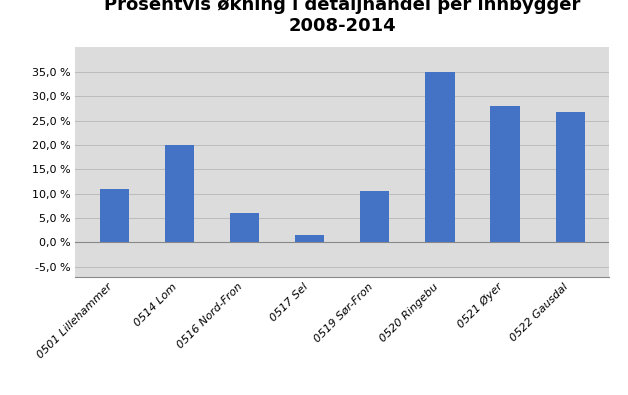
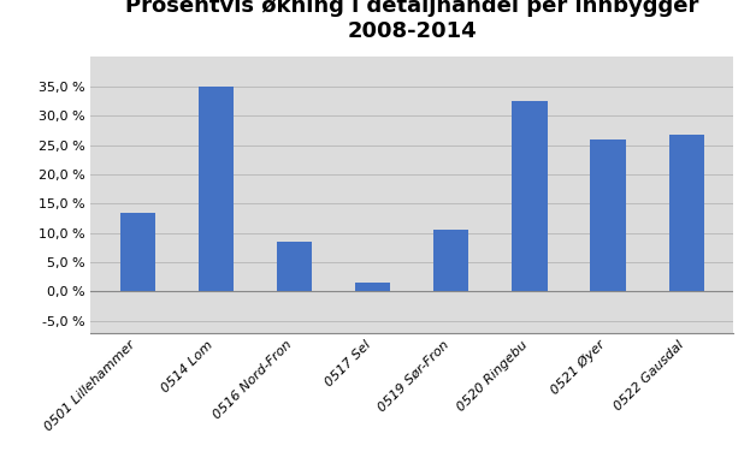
0501 Lillehammer: 11,0 % -> 13,5 %
0514 Lom: 20,0 % -> 35,0 %
0516 Nord-Fron: 6,0 % -> 8,5 %
0520 Ringebu: 35,0 % -> 32,5 %
0521 Øyer: 28,0 % -> 26,0 %
